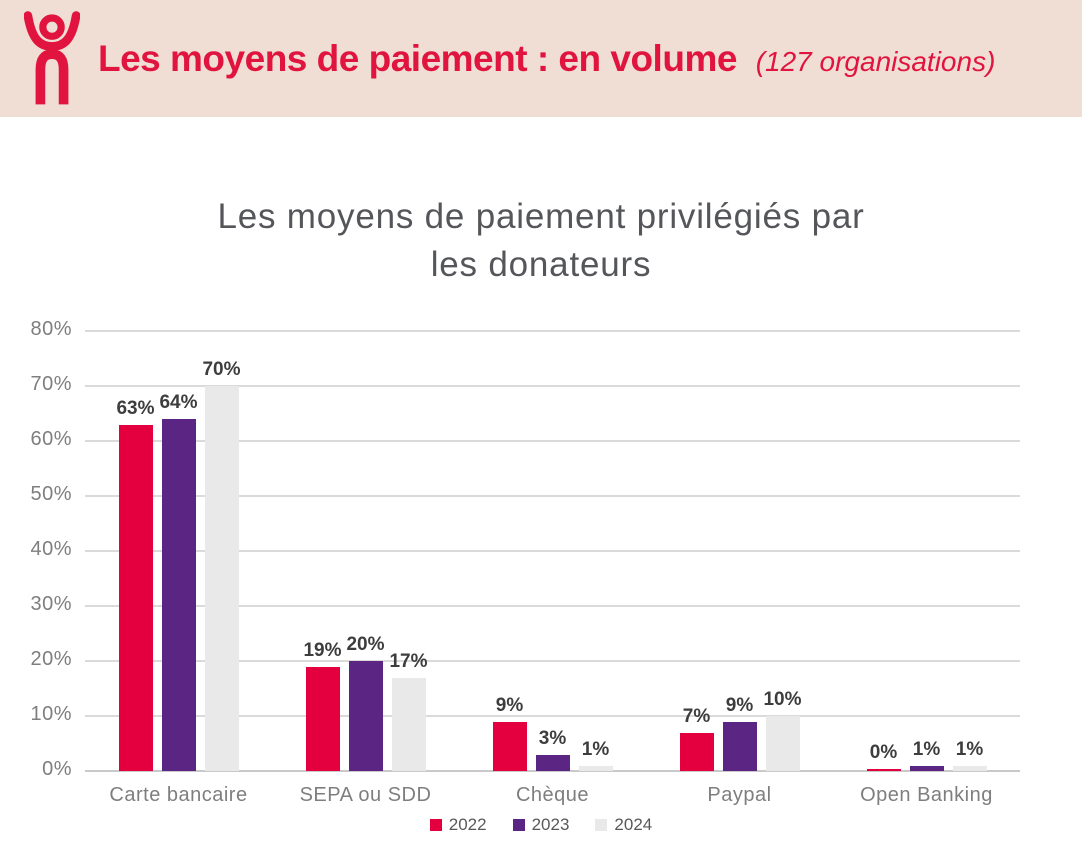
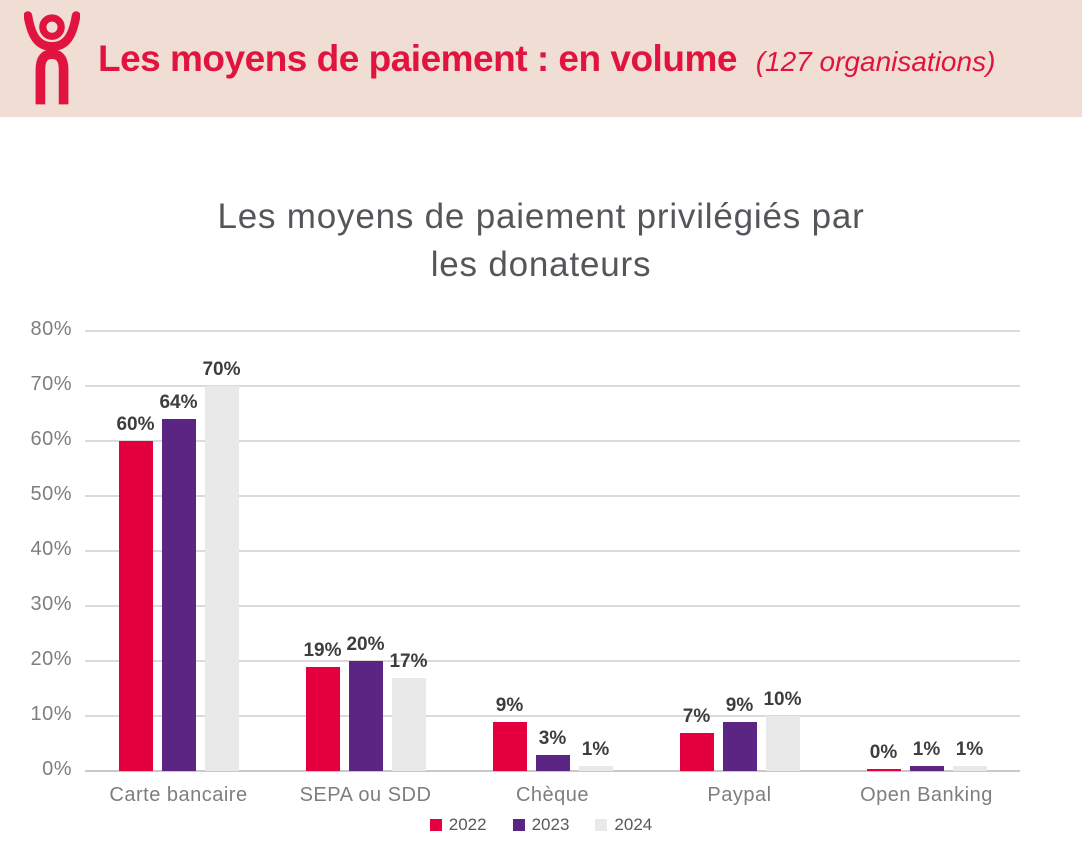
2022/Carte bancaire: 63% -> 60%
